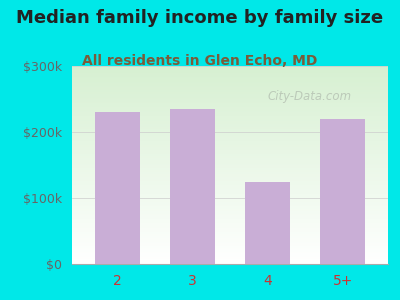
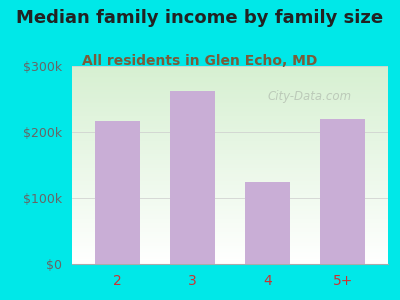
2: $230k -> $216k
3: $235k -> $262k
